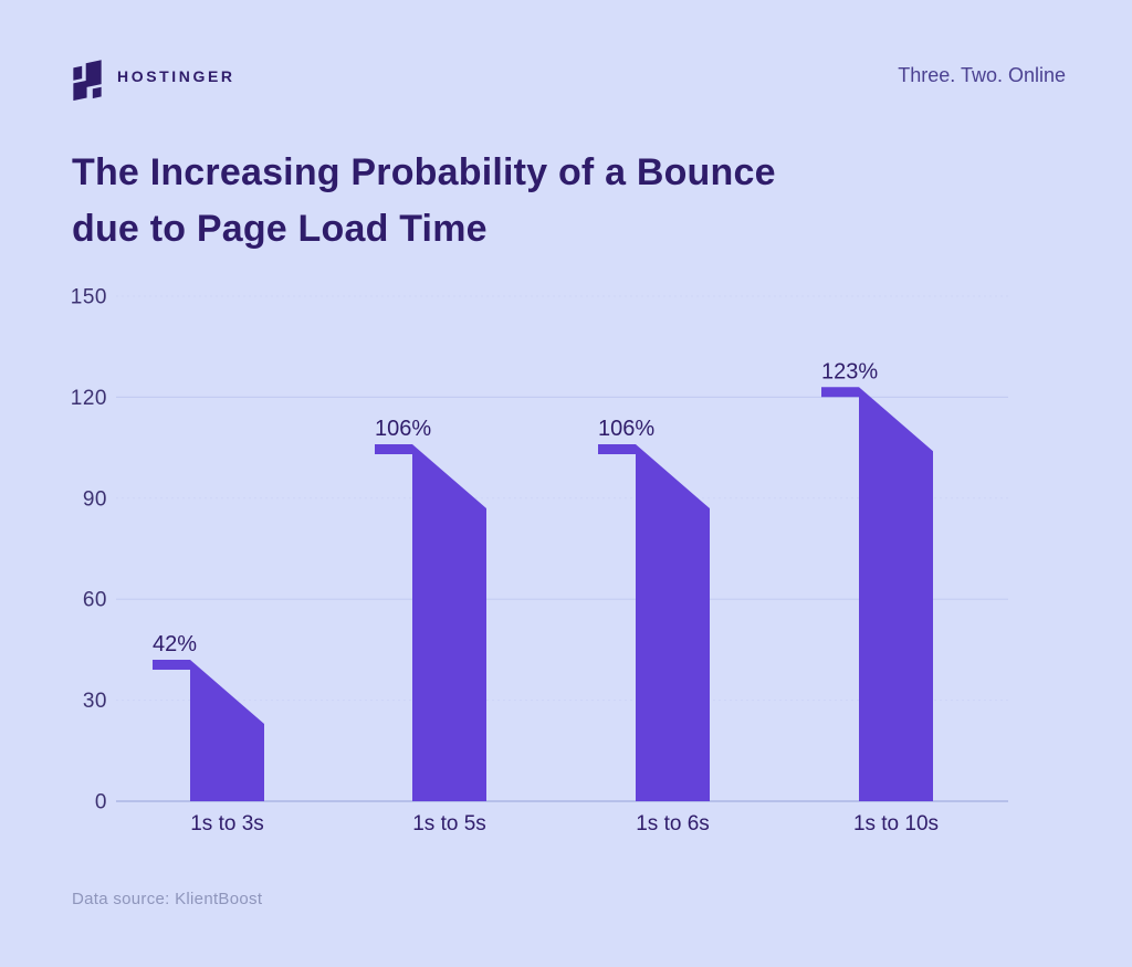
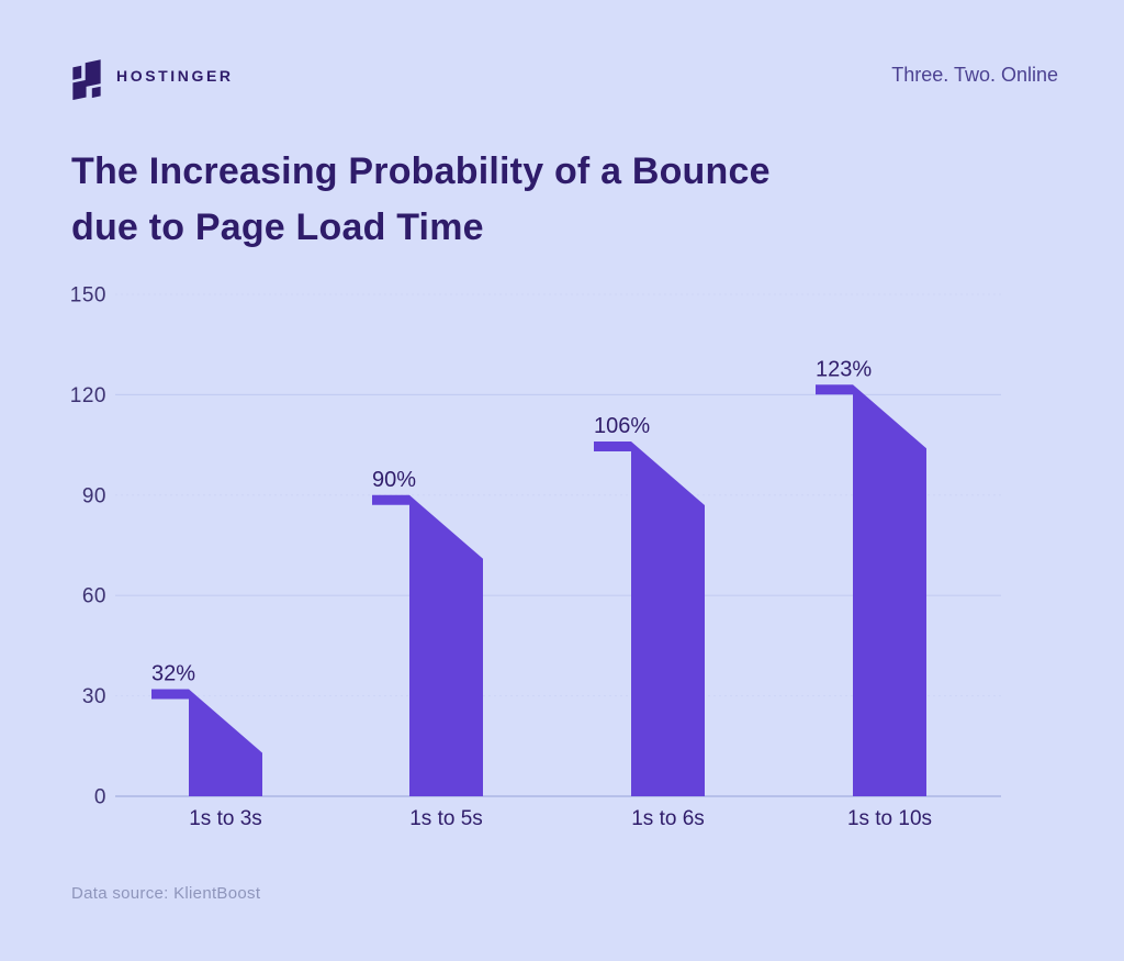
1s to 3s: 42% -> 32%
1s to 5s: 106% -> 90%
